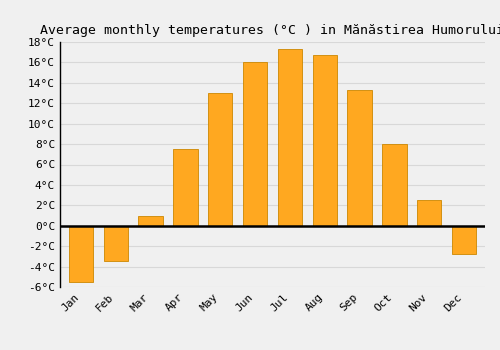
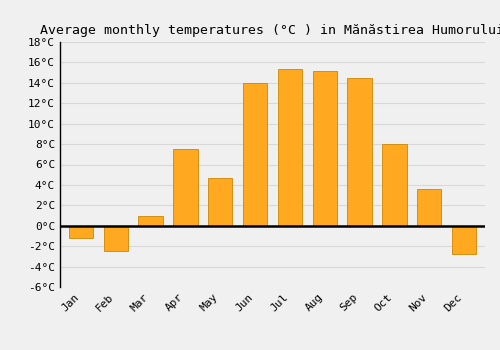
Jan: -5.5°C -> -1.2°C
Feb: -3.5°C -> -2.5°C
May: 13.0°C -> 4.7°C
Jun: 16.0°C -> 14.0°C
Jul: 17.3°C -> 15.4°C
Aug: 16.7°C -> 15.2°C
Sep: 13.3°C -> 14.5°C
Nov: 2.5°C -> 3.6°C
